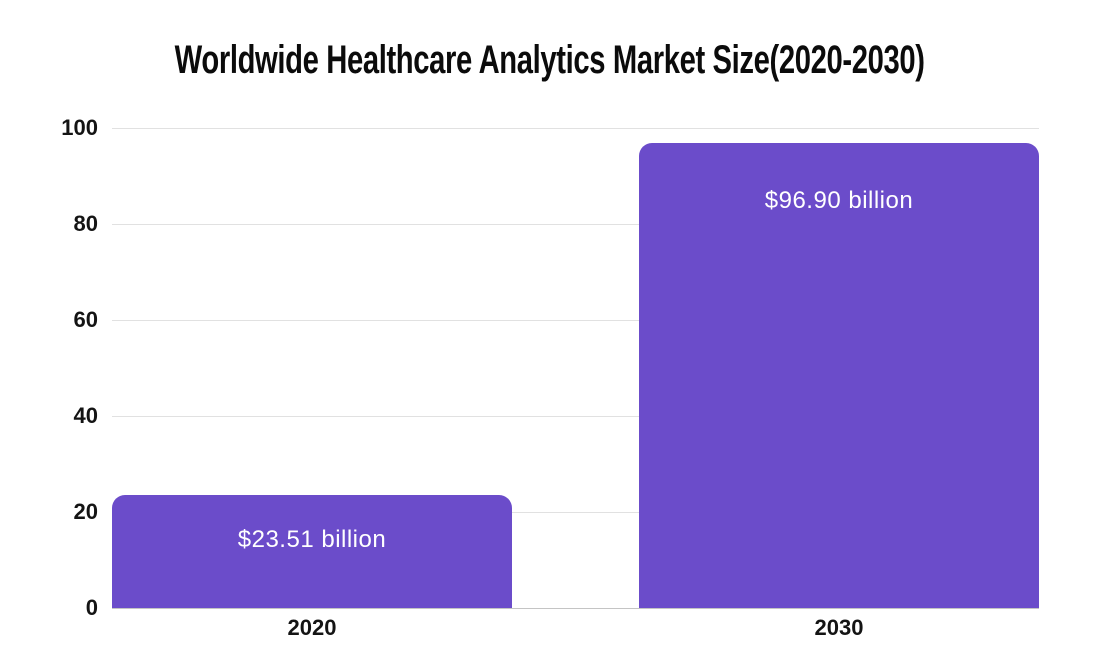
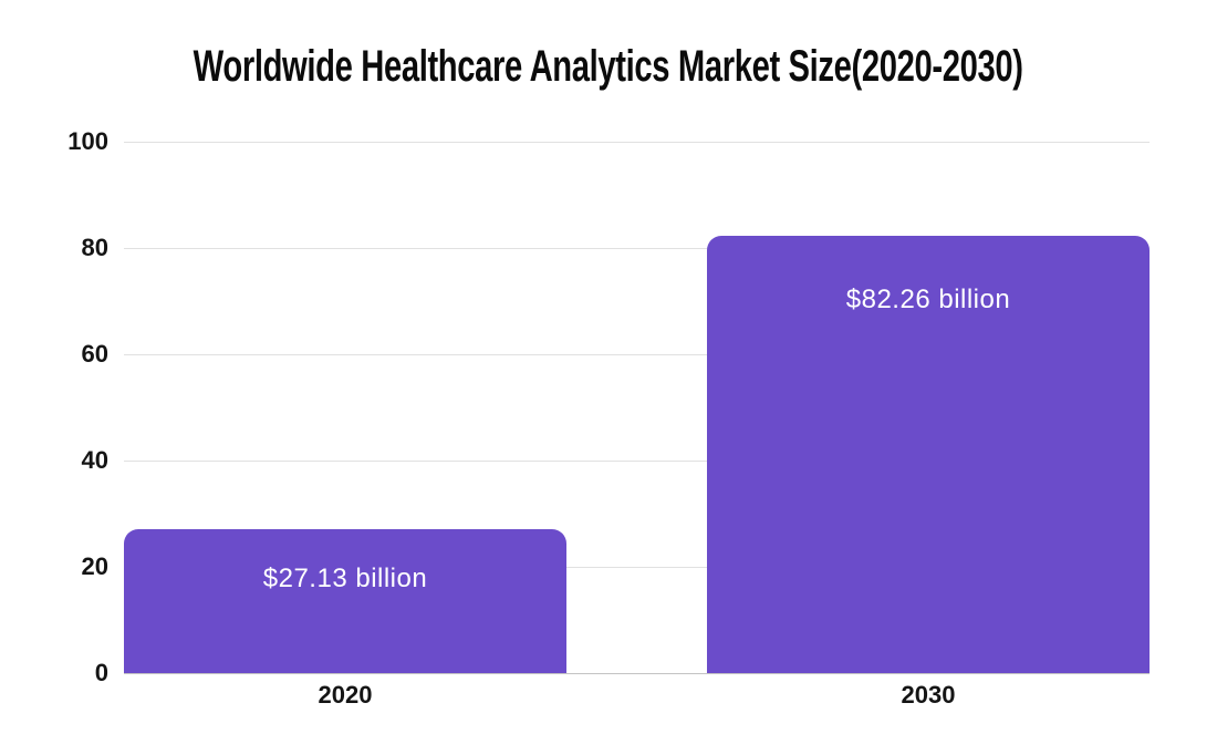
2020: $23.51 -> $27.13
2030: $96.90 -> $82.26
